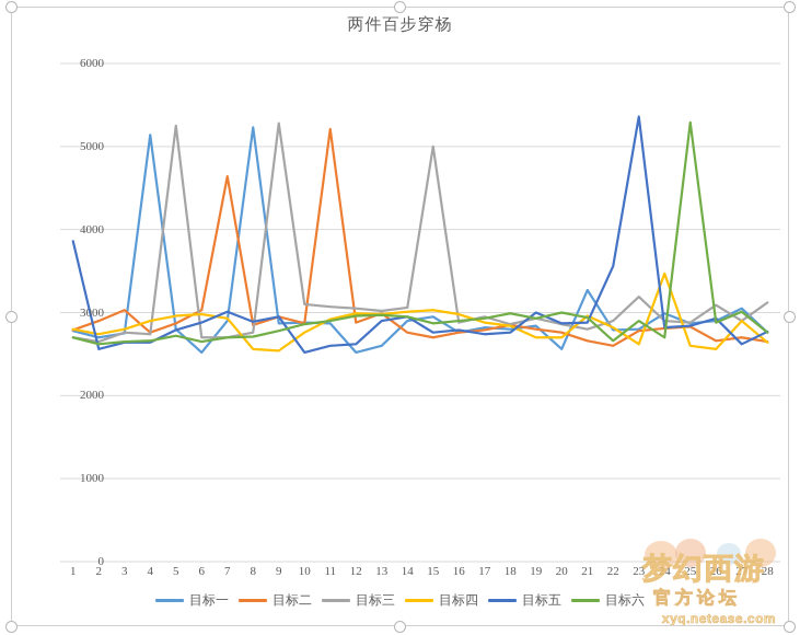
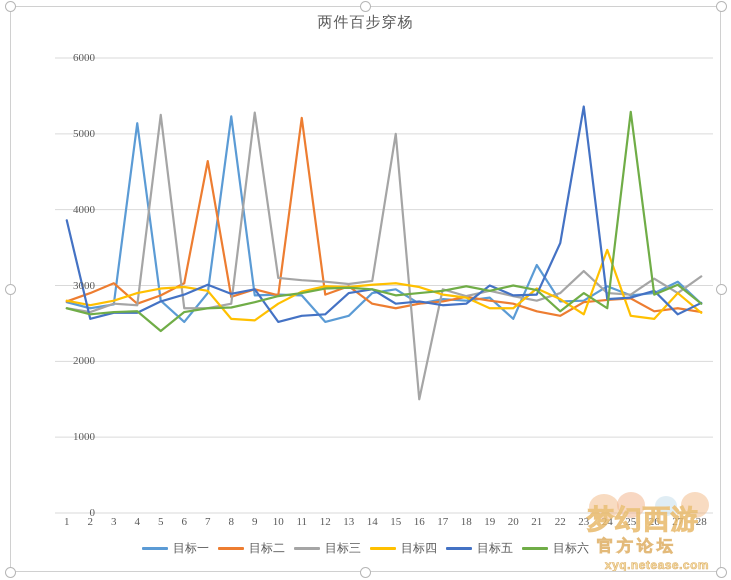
目标六/5: 2700 -> 2400
目标三/16: 2900 -> 1500
